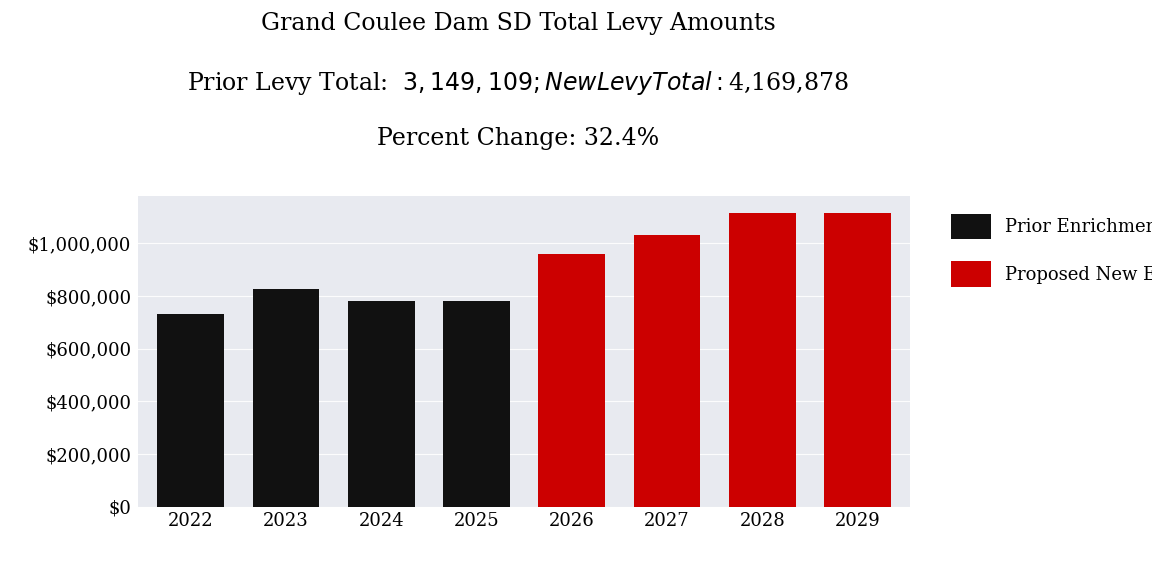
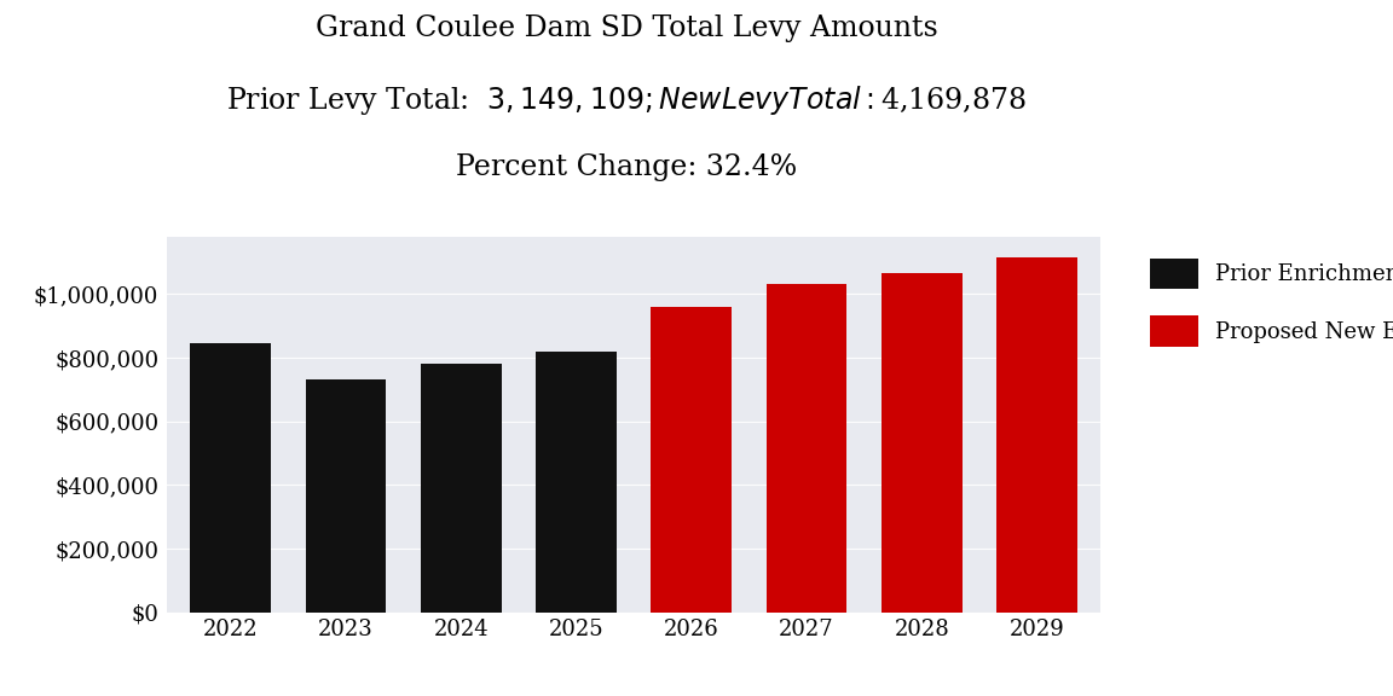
2022: $730,000 -> $845,000
2023: $825,000 -> $730,000
2025: $780,000 -> $820,000
2028: $1,115,000 -> $1,065,000
